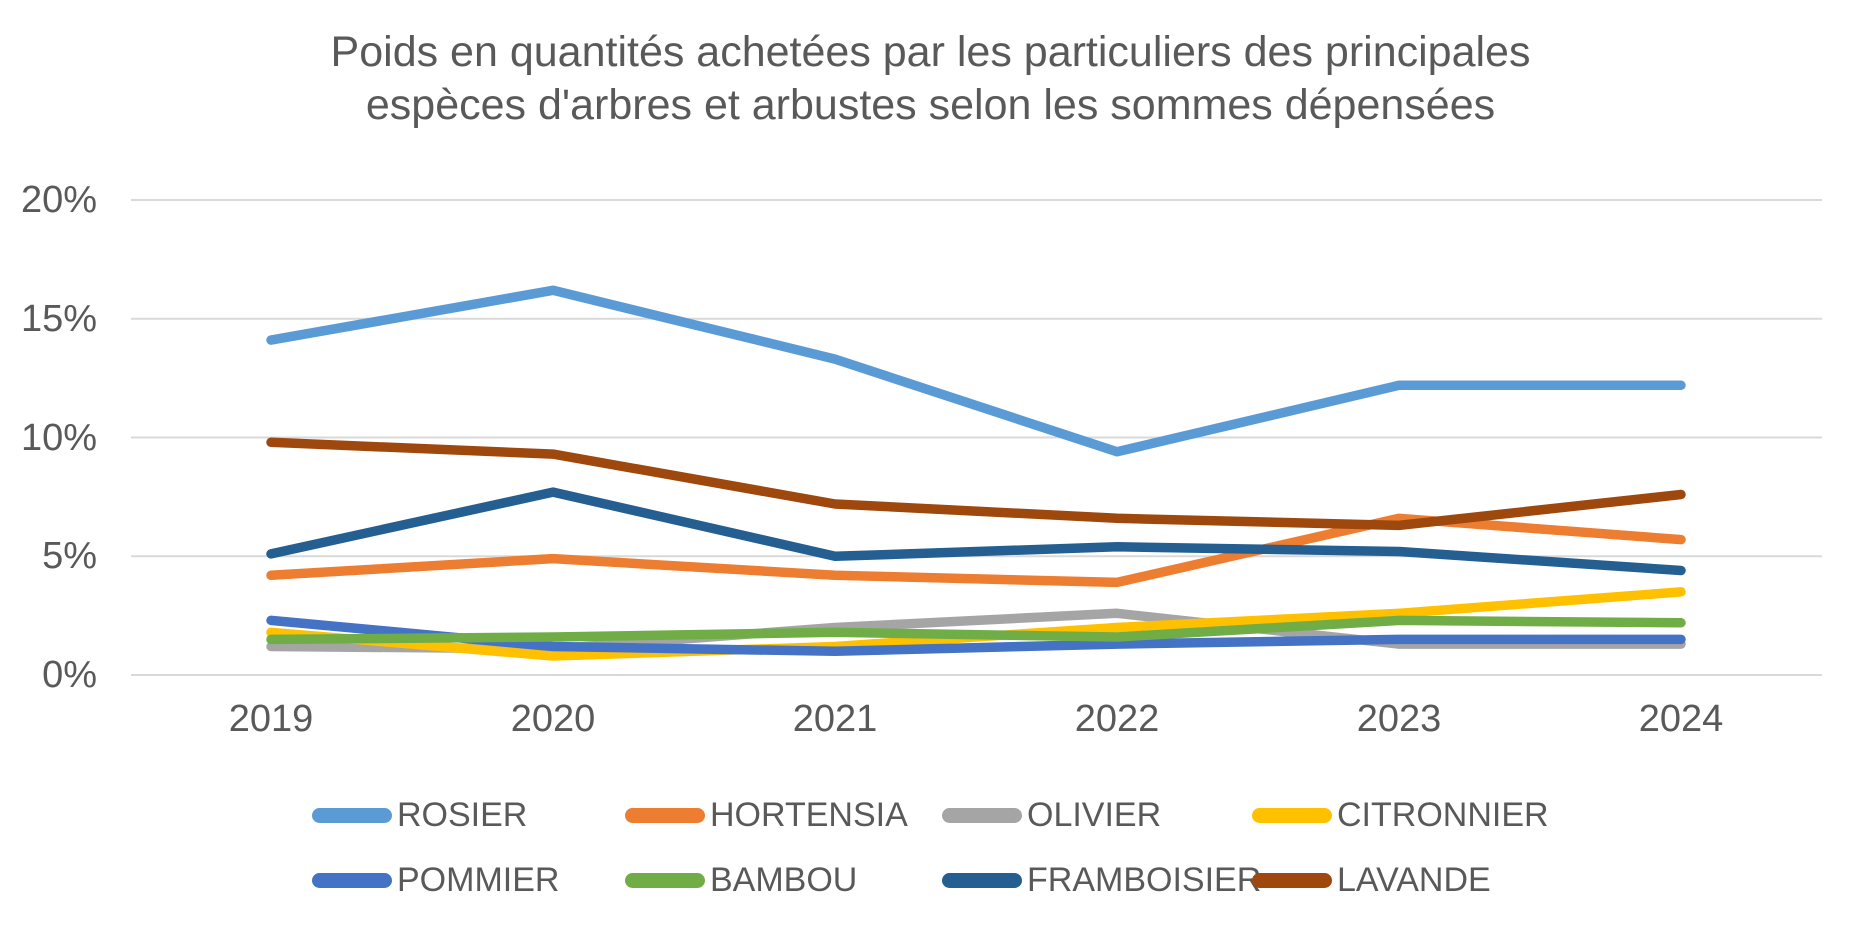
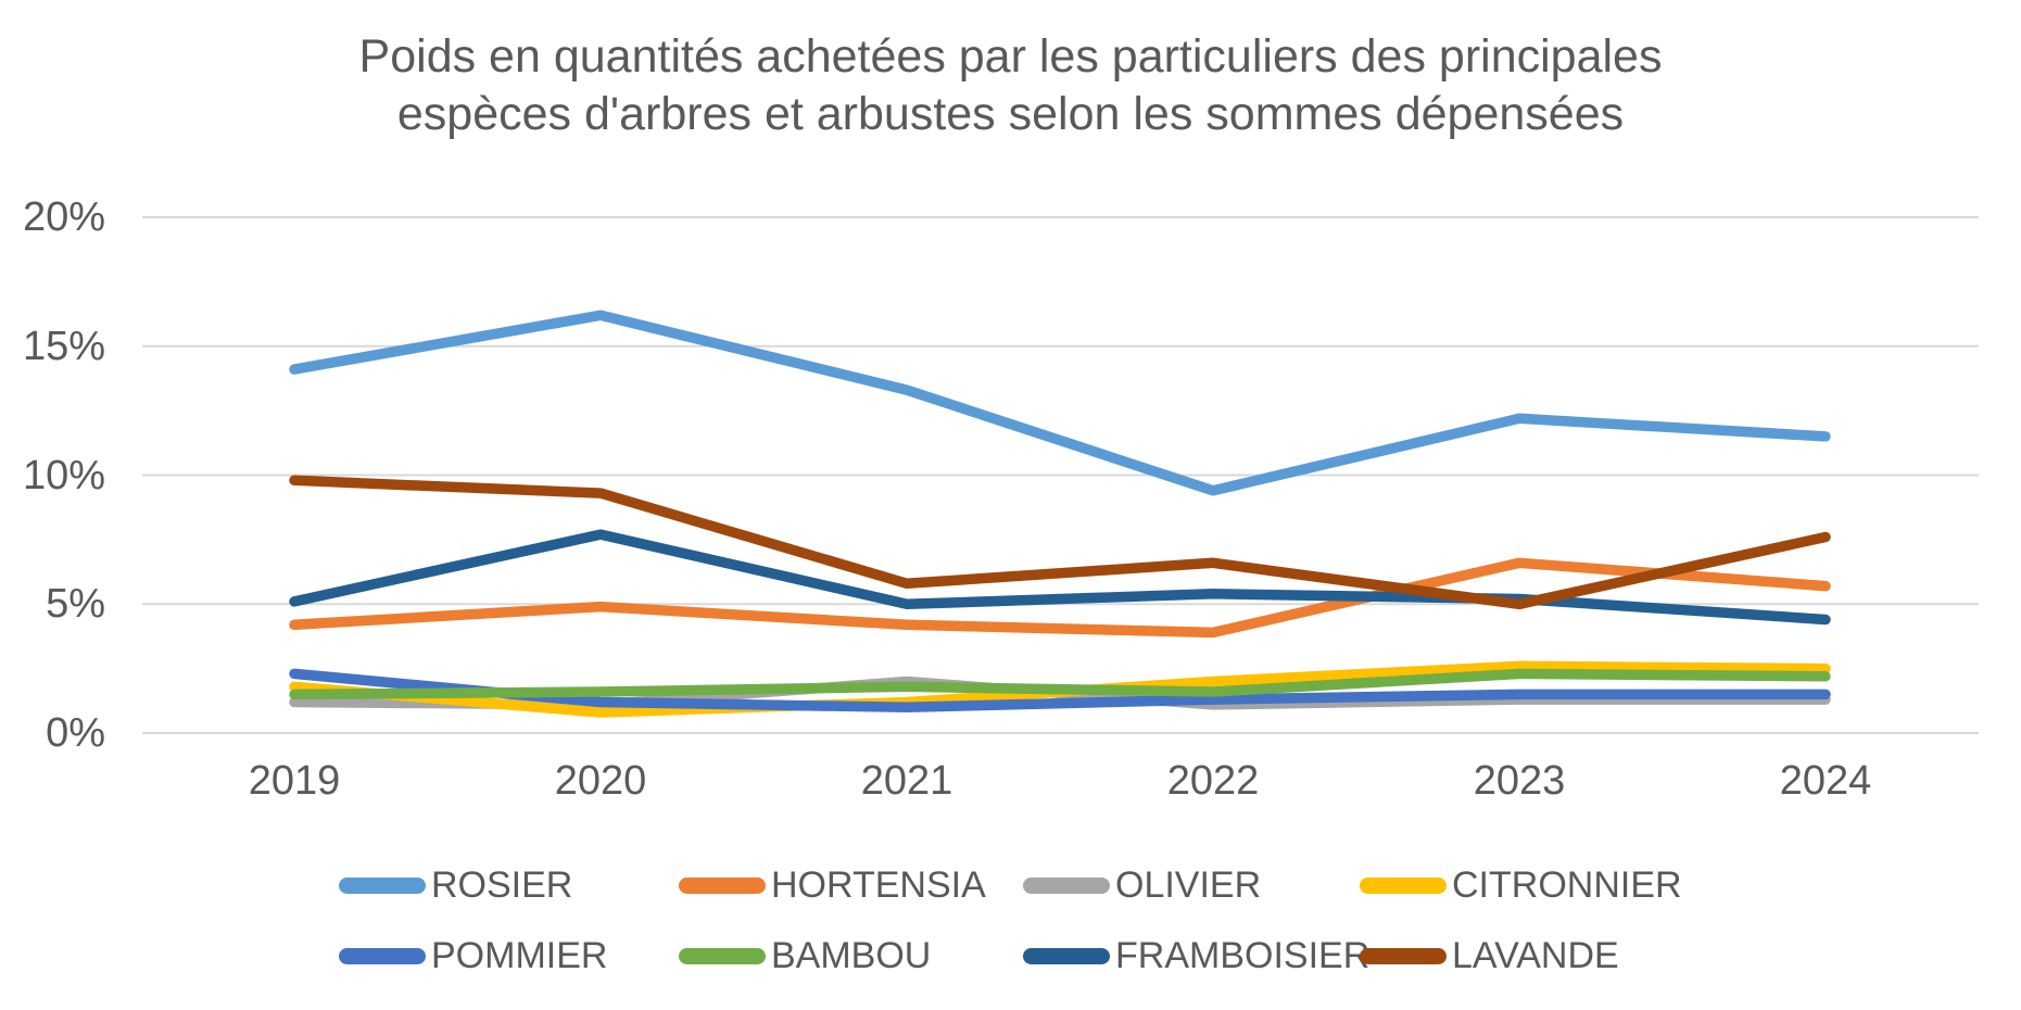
LAVANDE/2021: 7.2% -> 5.8%
OLIVIER/2022: 2.6% -> 1.1%
LAVANDE/2023: 6.3% -> 5.0%
ROSIER/2024: 12.2% -> 11.5%
CITRONNIER/2024: 3.5% -> 2.5%
